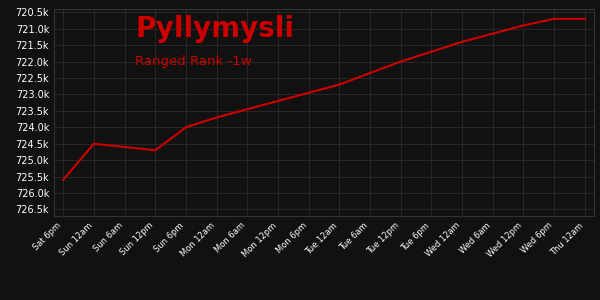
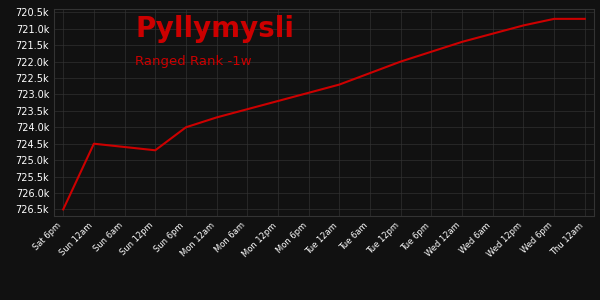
Sat 6pm: 725.60k -> 726.50k
